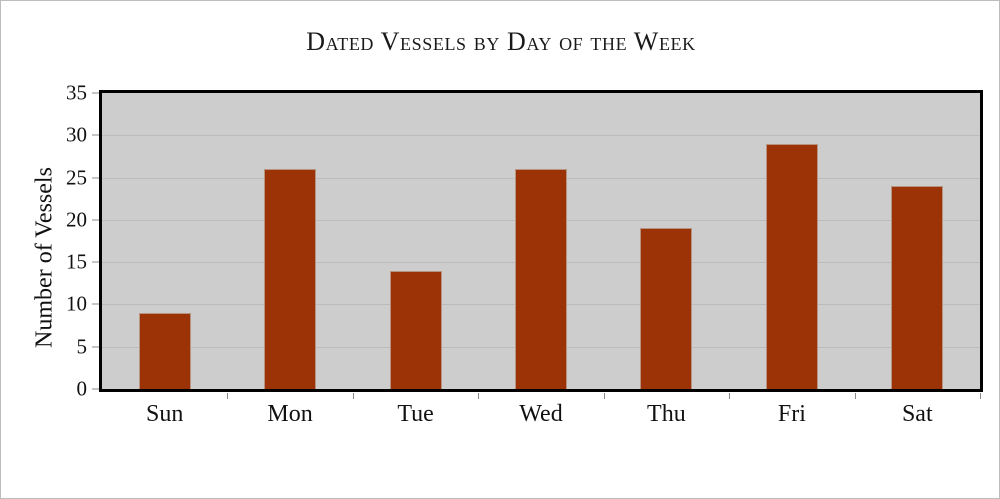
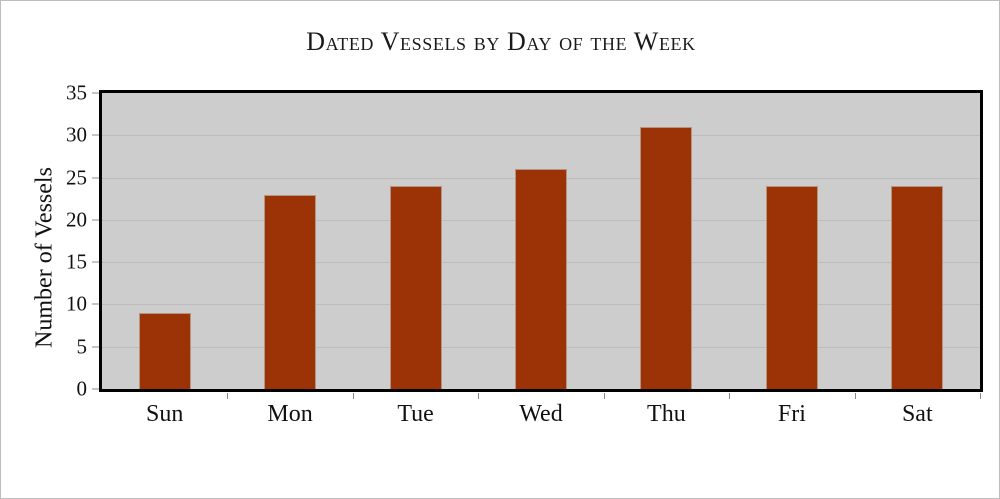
Mon: 26 -> 23
Tue: 14 -> 24
Thu: 19 -> 31
Fri: 29 -> 24
